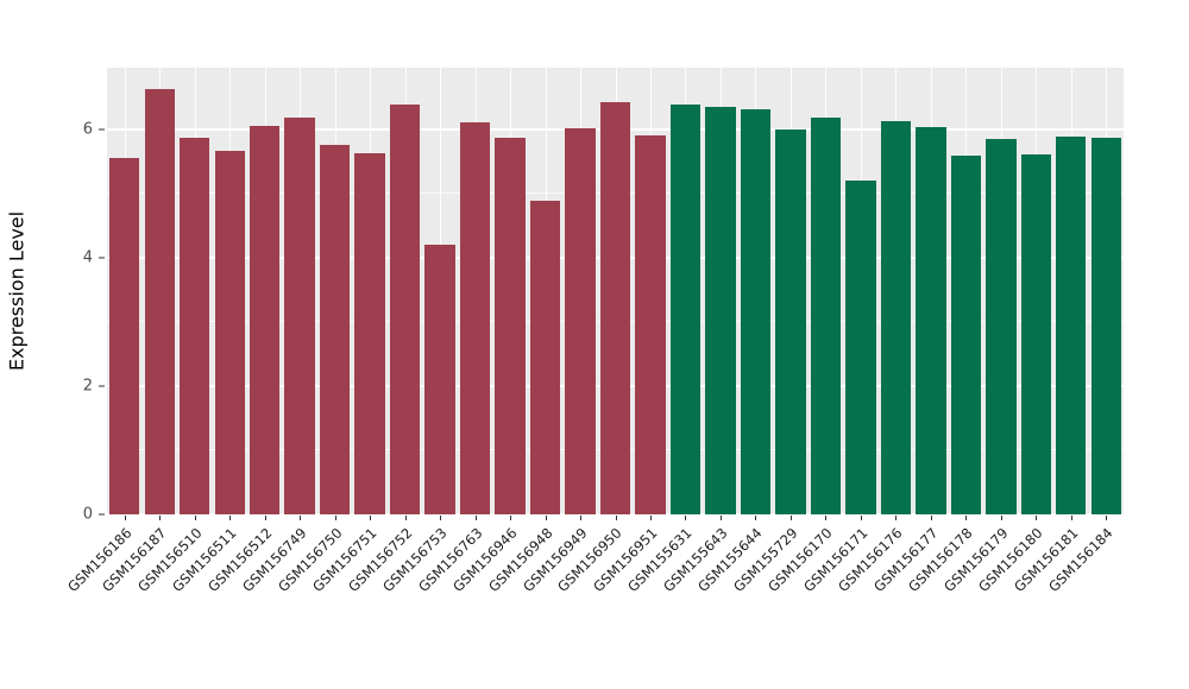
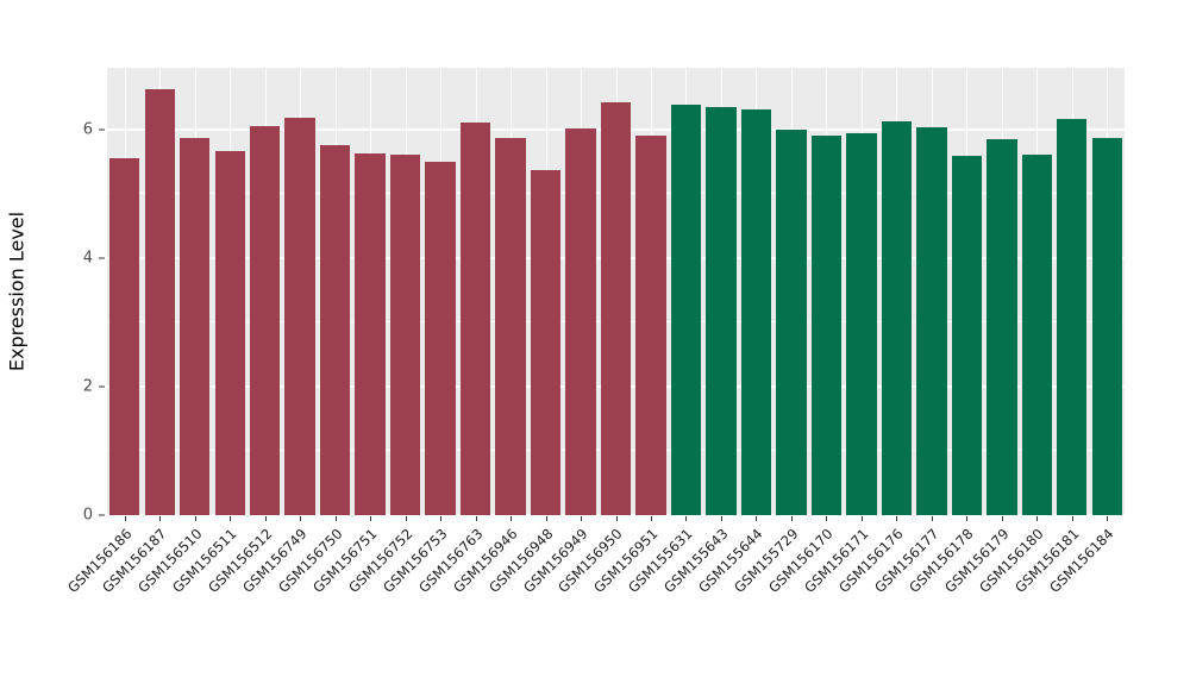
GSM156752: 6.4 -> 5.6
GSM156753: 4.2 -> 5.5
GSM156948: 4.9 -> 5.4
GSM156170: 6.2 -> 5.9
GSM156171: 5.2 -> 6.0
GSM156181: 5.9 -> 6.2
